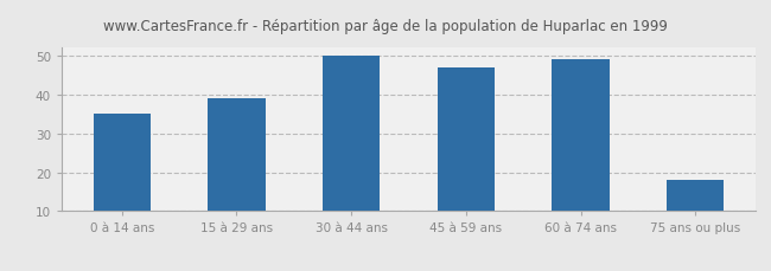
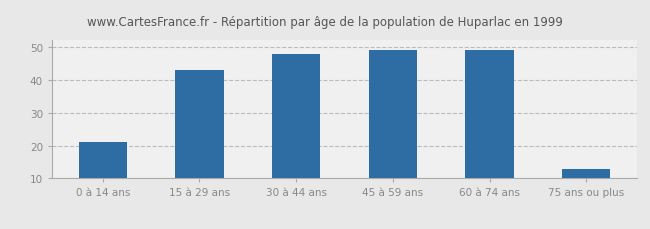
0 à 14 ans: 35 -> 21
15 à 29 ans: 39 -> 43
30 à 44 ans: 50 -> 48
45 à 59 ans: 47 -> 49
75 ans ou plus: 18 -> 13
